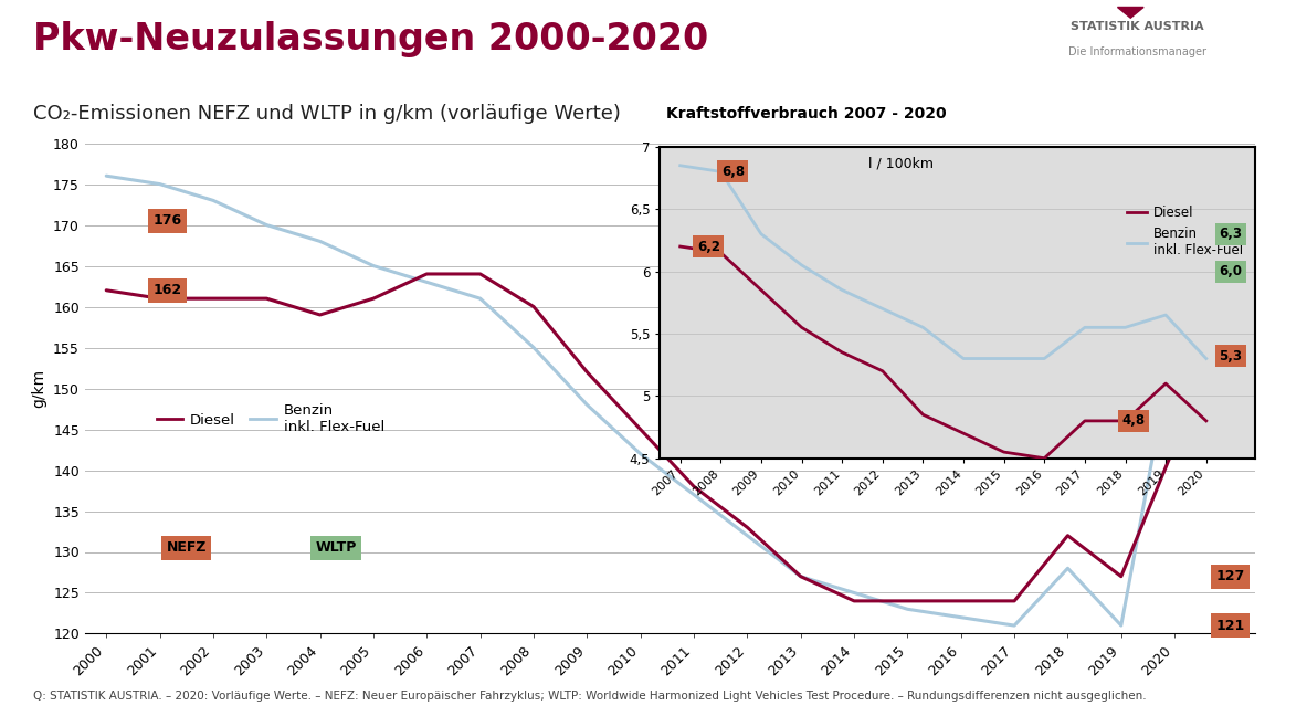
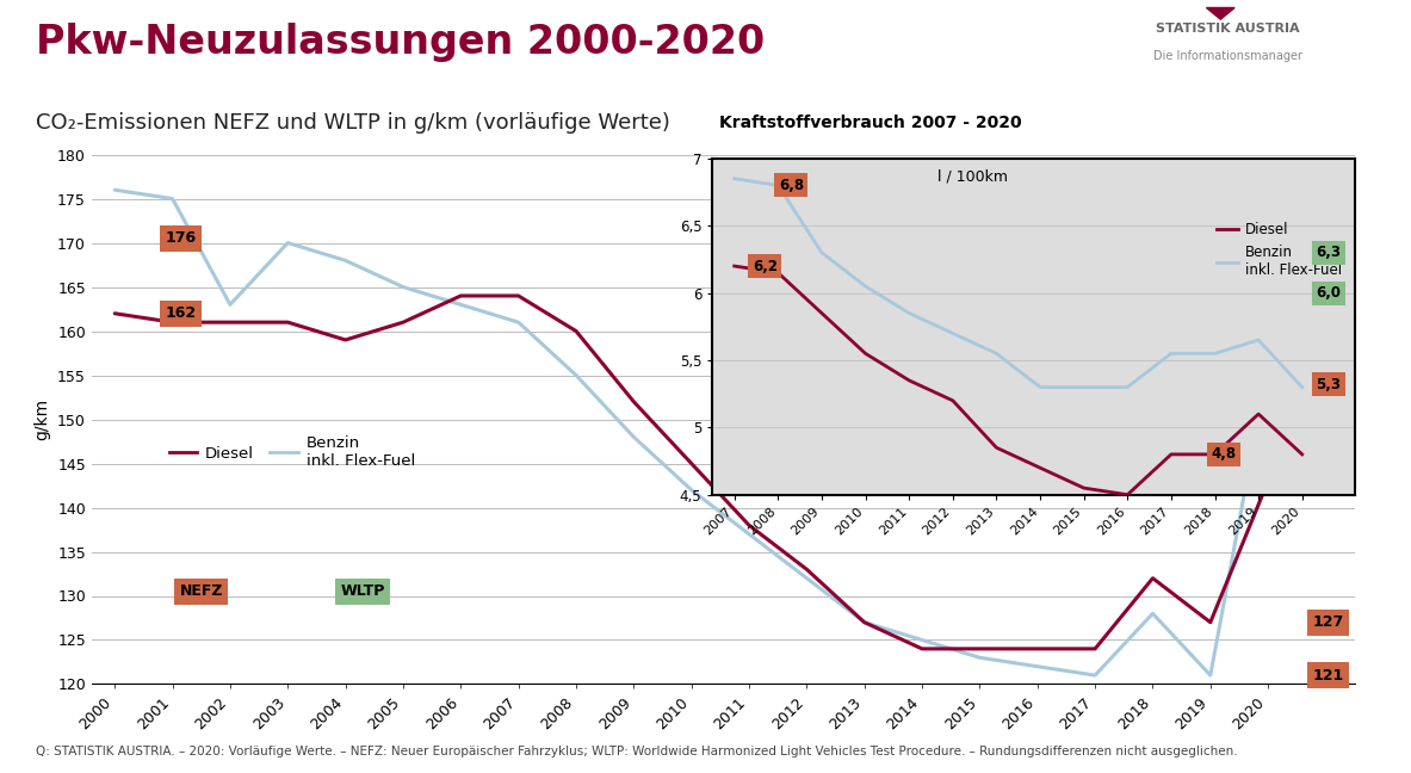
Benzin inkl. Flex-Fuel/2002: 173 -> 163
